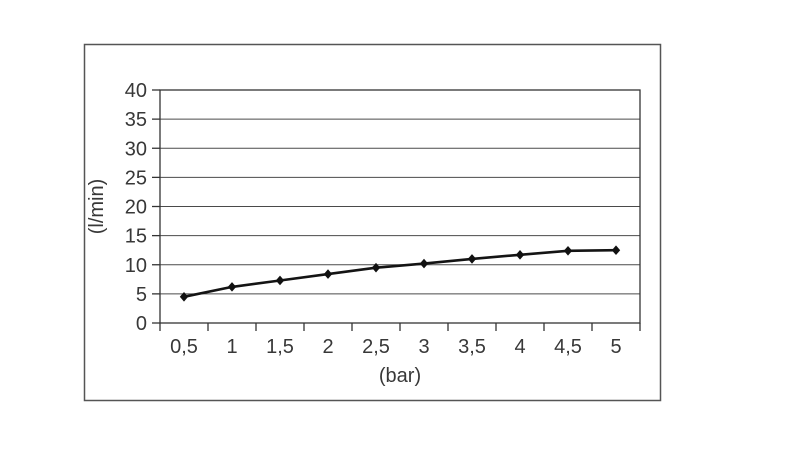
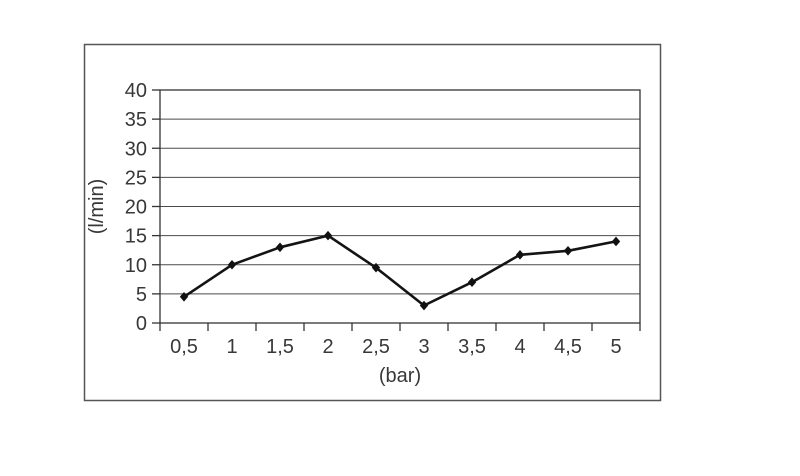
1: 6 -> 10
1,5: 7 -> 13
2: 8 -> 15
3: 10 -> 3
3,5: 11 -> 7
5: 12 -> 14
